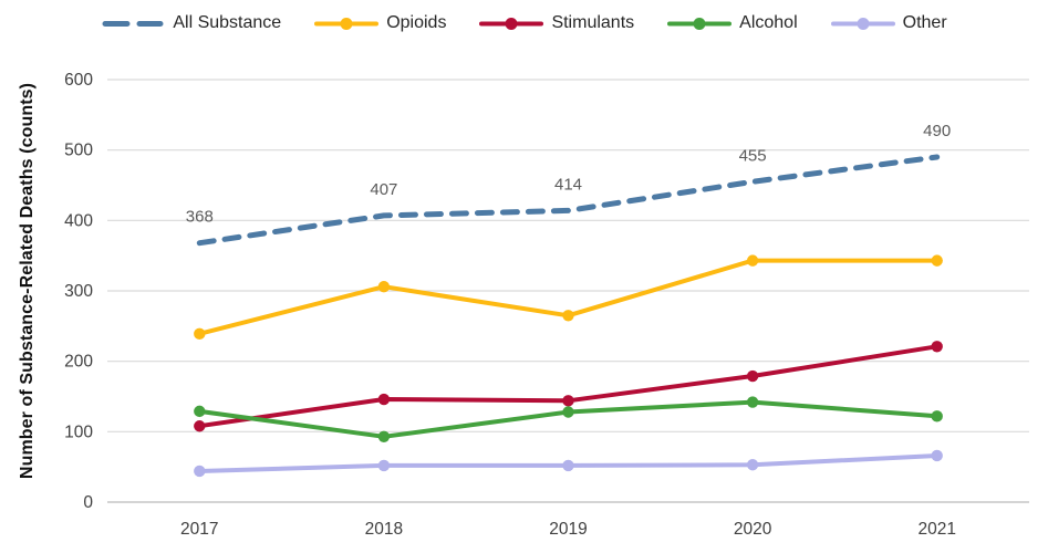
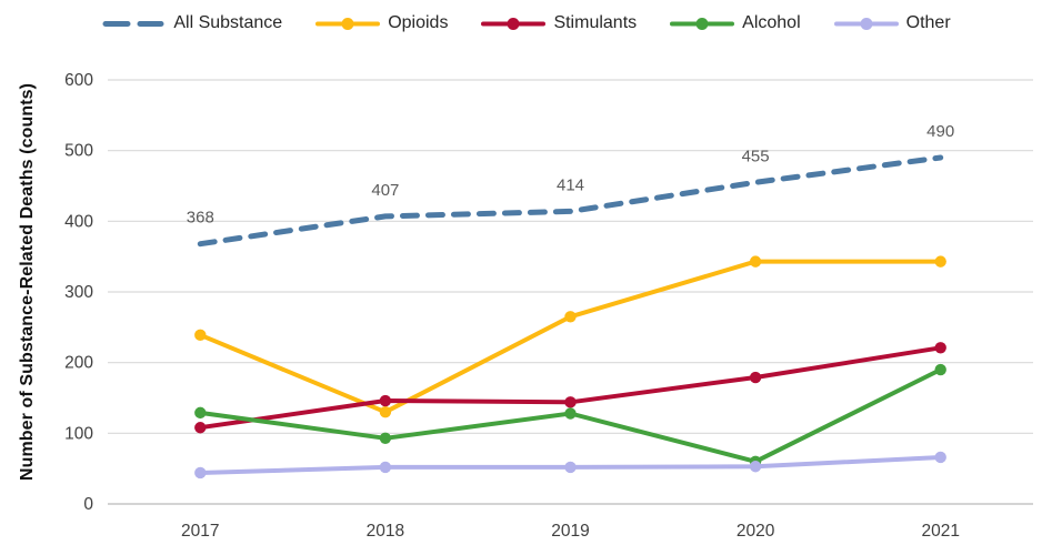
Opioids/2018: 310 -> 130
Alcohol/2020: 140 -> 60
Alcohol/2021: 120 -> 190
